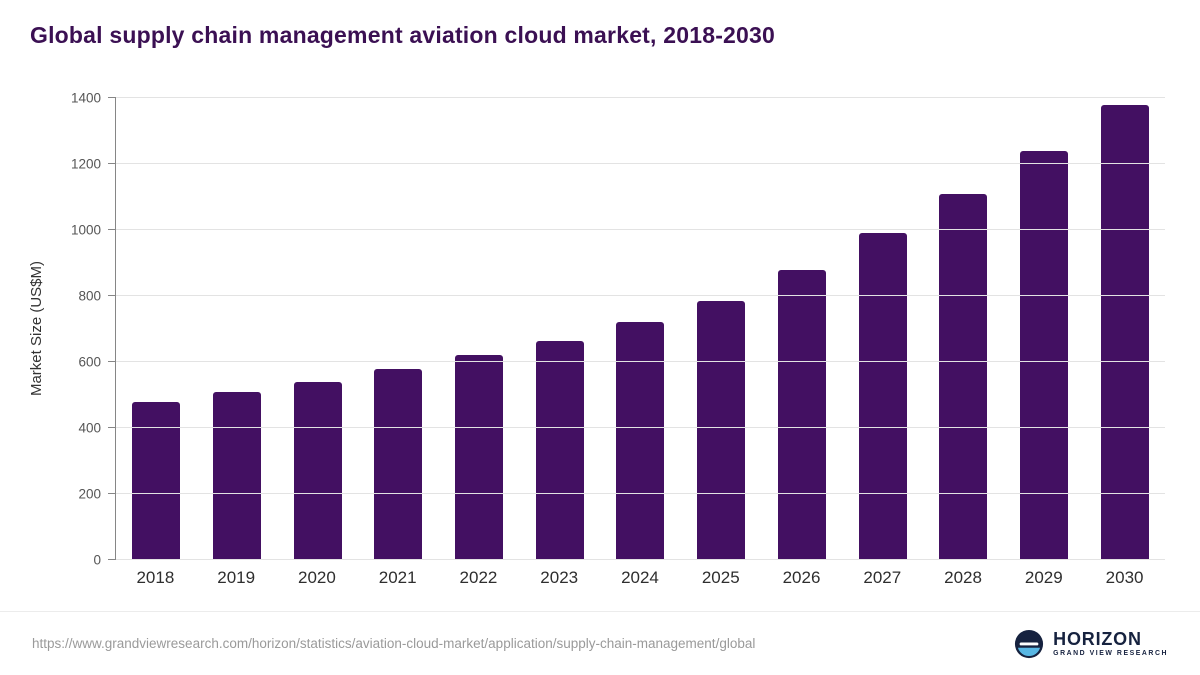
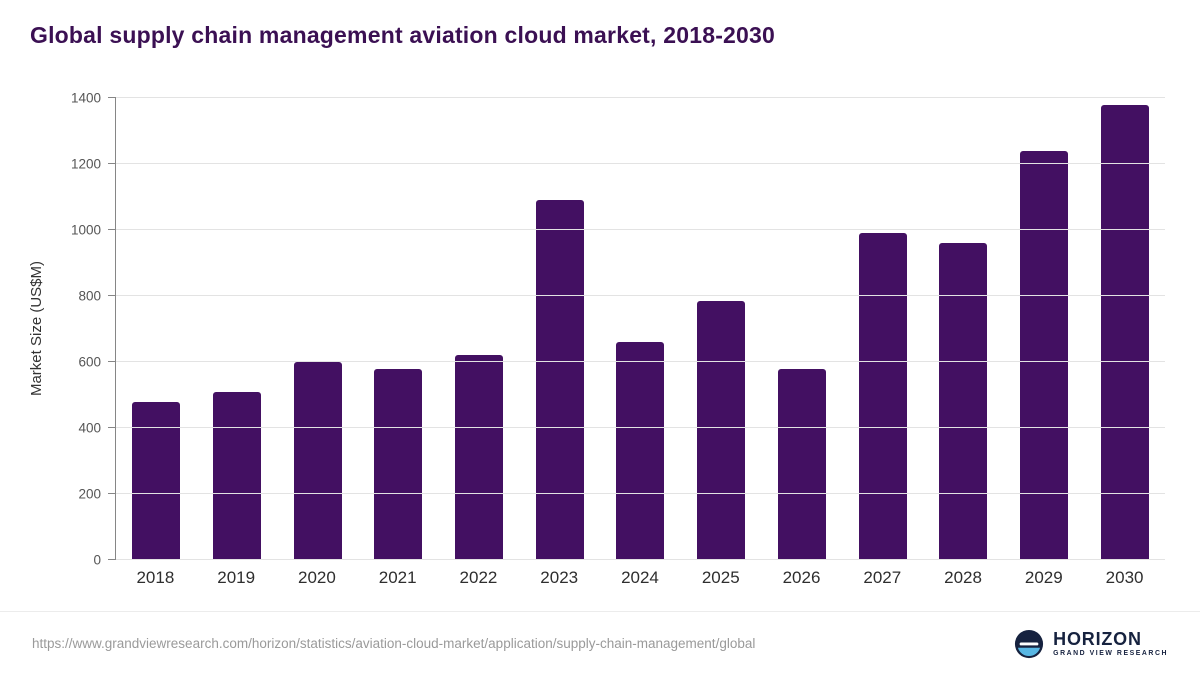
2020: 540 -> 600
2023: 660 -> 1090
2024: 720 -> 660
2026: 880 -> 580
2028: 1110 -> 960
